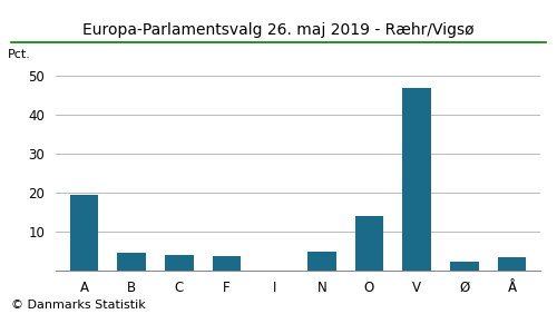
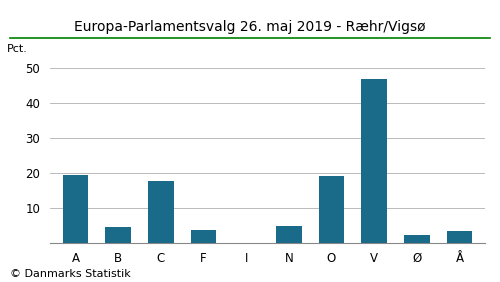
C: 4.0 -> 17.5
O: 14.0 -> 19.0
